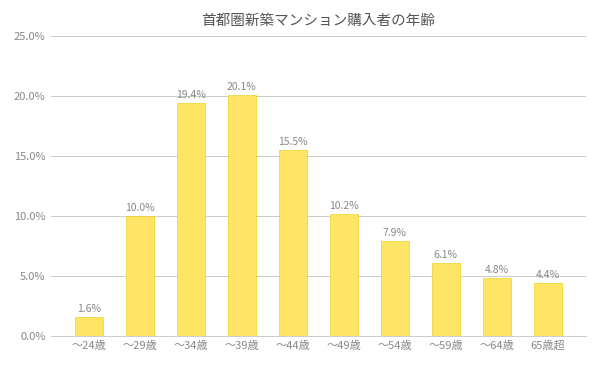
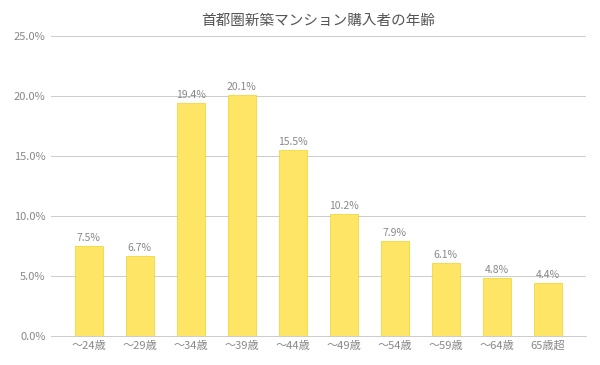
～24歳: 1.6% -> 7.5%
～29歳: 10.0% -> 6.7%
